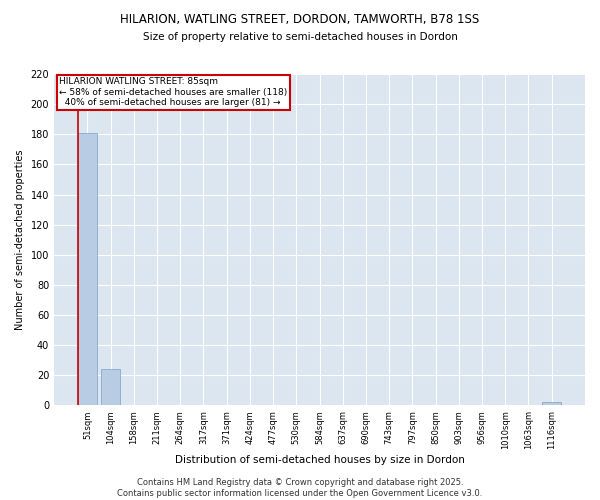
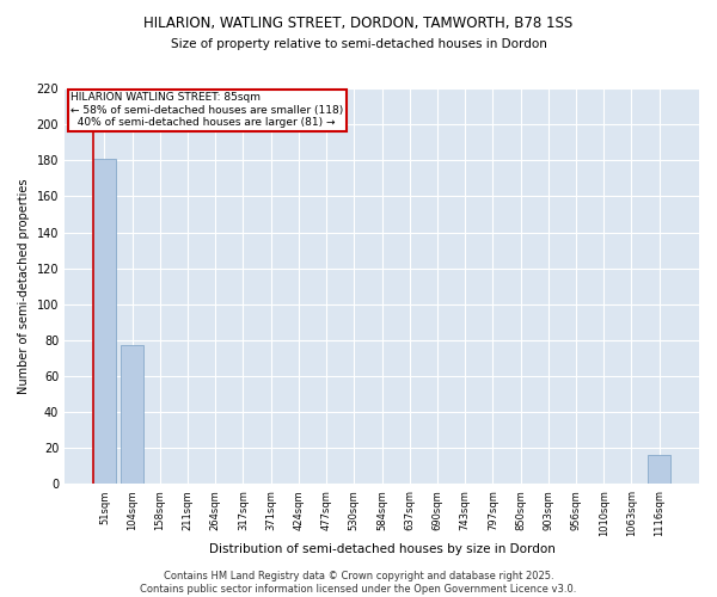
104sqm: 24 -> 77
1116sqm: 2 -> 16
